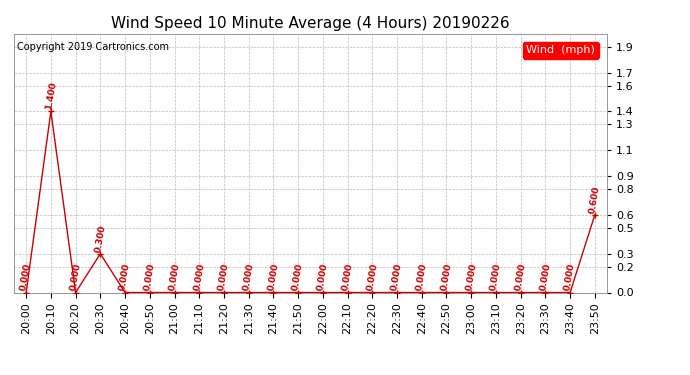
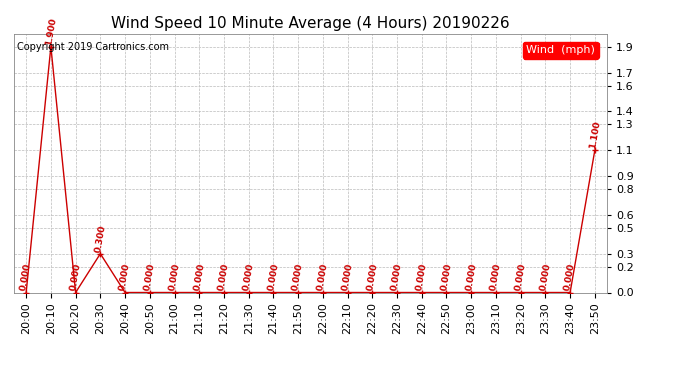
20:10: 1.400 -> 1.900
23:50: 0.600 -> 1.100
